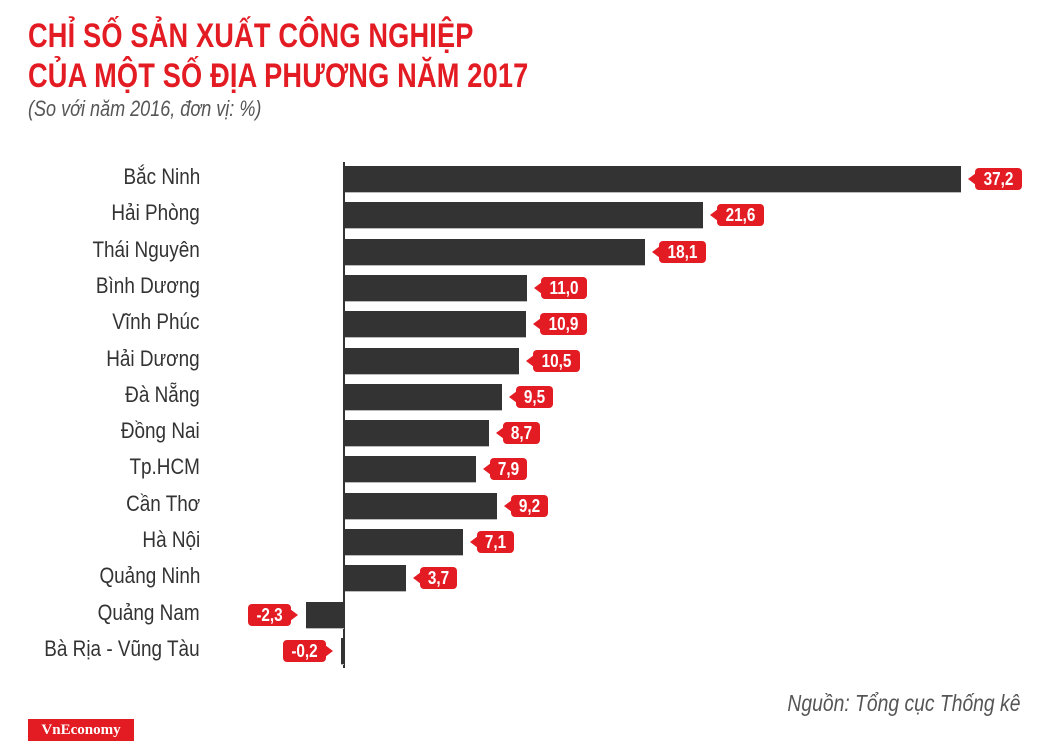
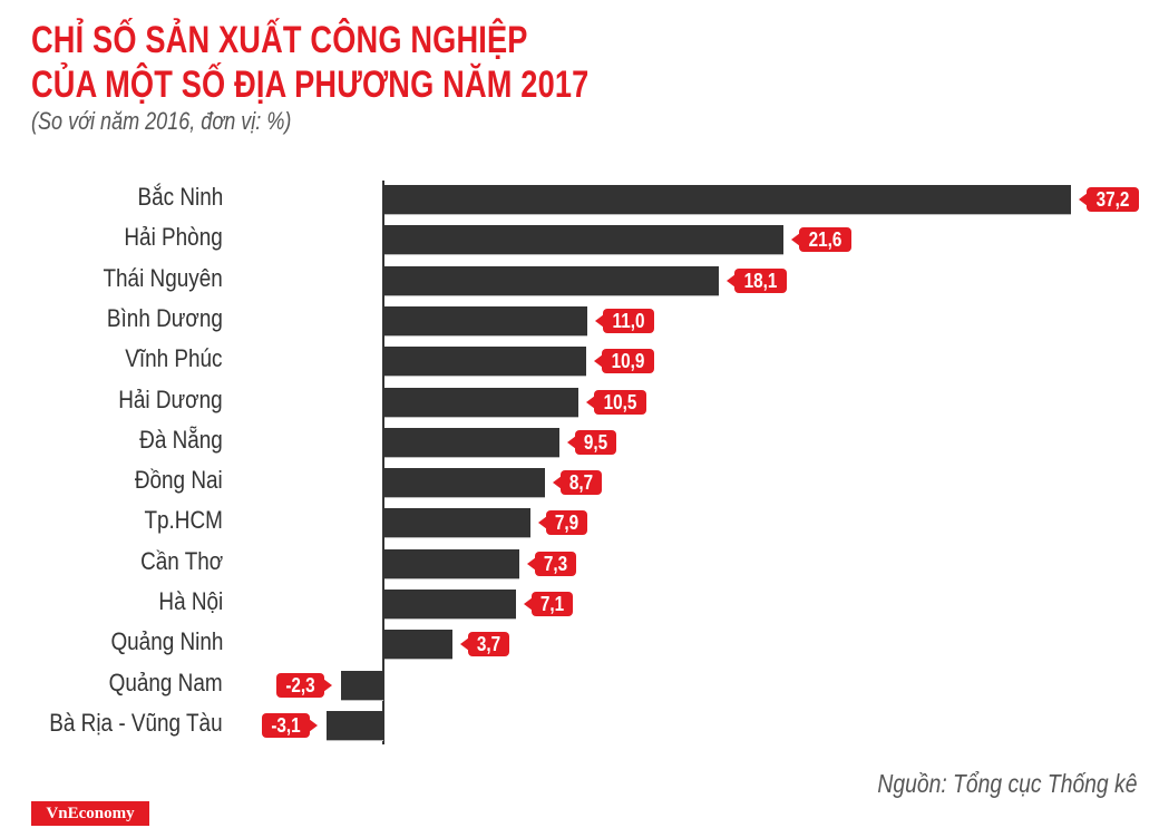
Cần Thơ: 9,2 -> 7,3
Bà Rịa - Vũng Tàu: -0,2 -> -3,1
